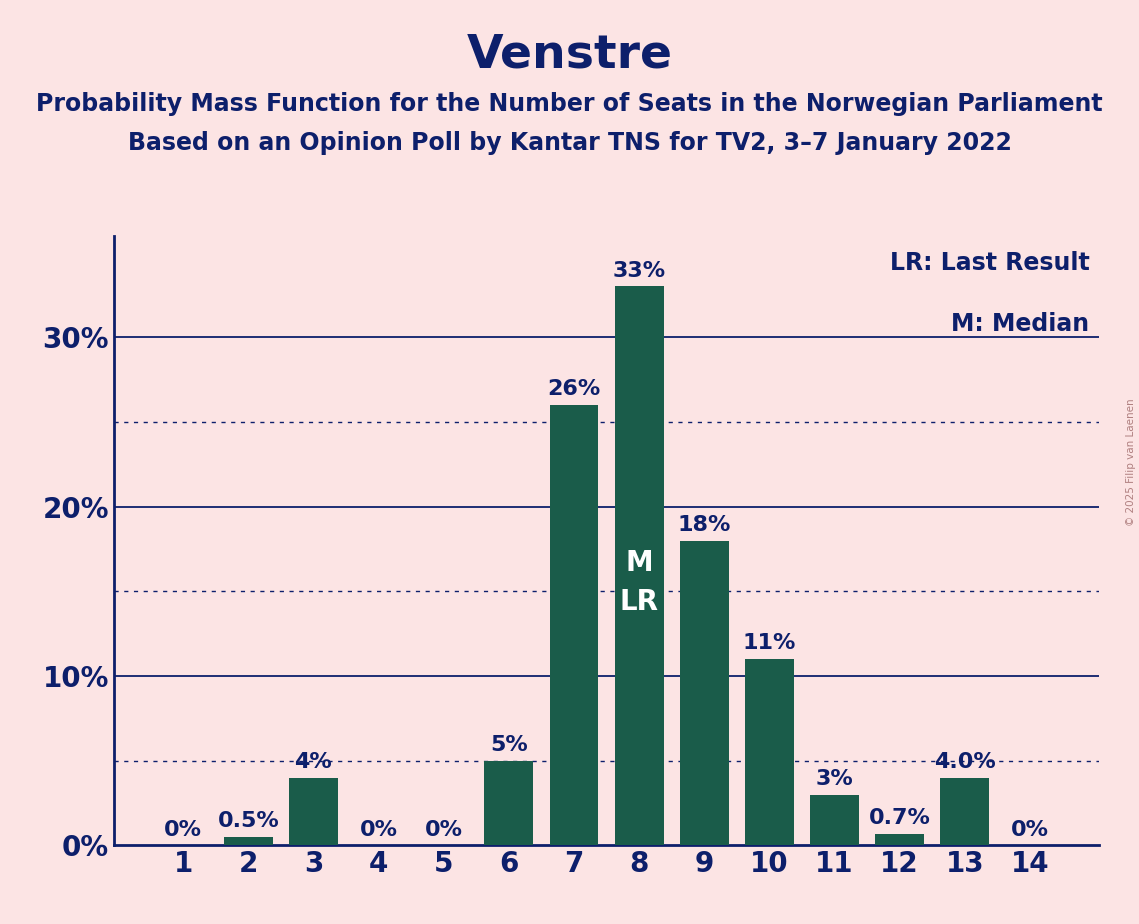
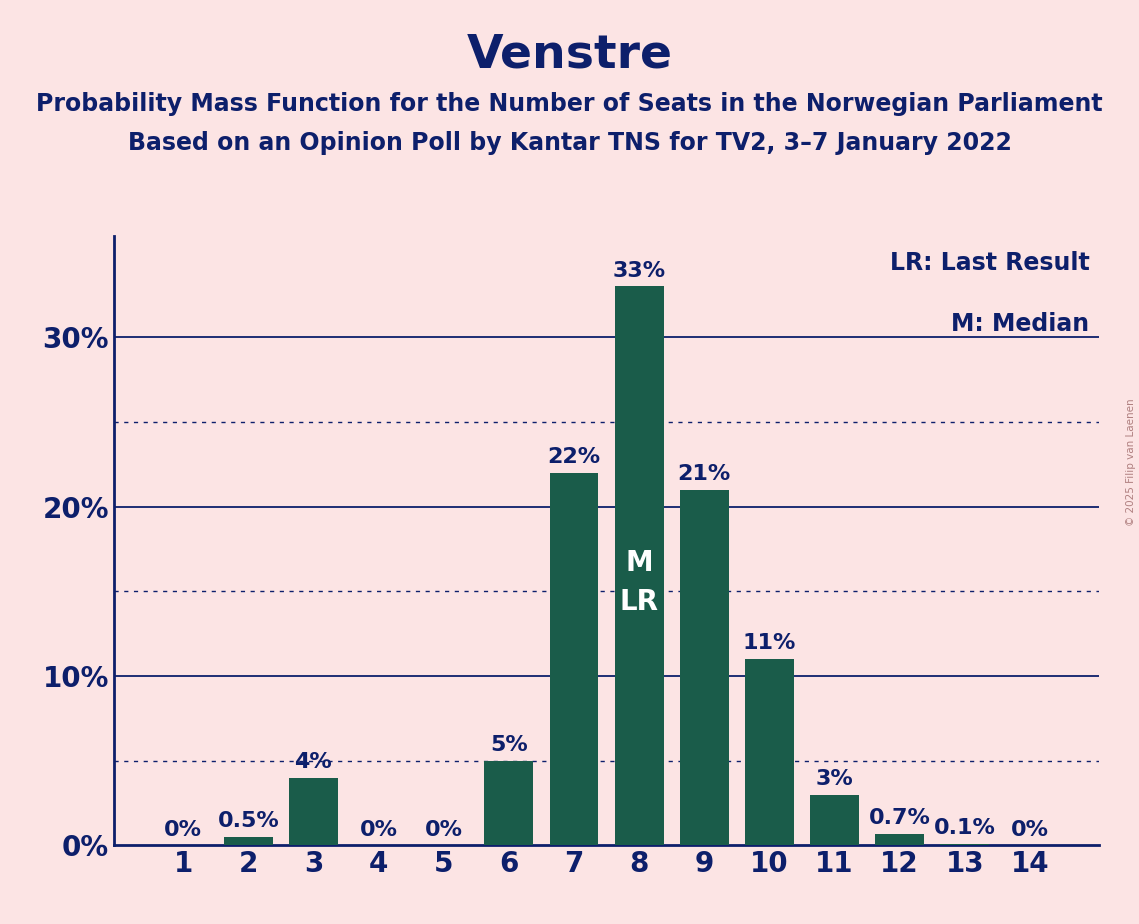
7: 26% -> 22%
9: 18% -> 21%
13: 4.0% -> 0.1%
